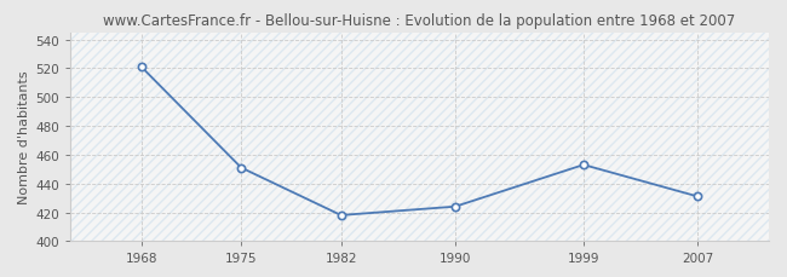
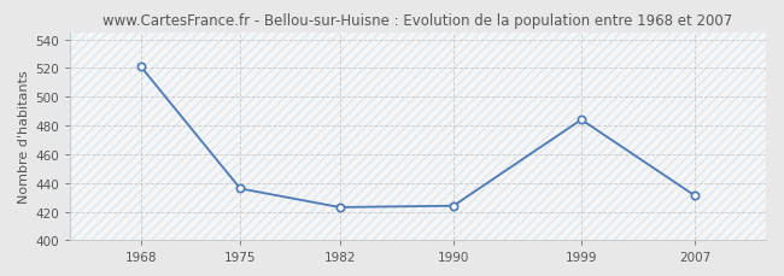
1975: 451 -> 436
1982: 418 -> 423
1999: 453 -> 484
